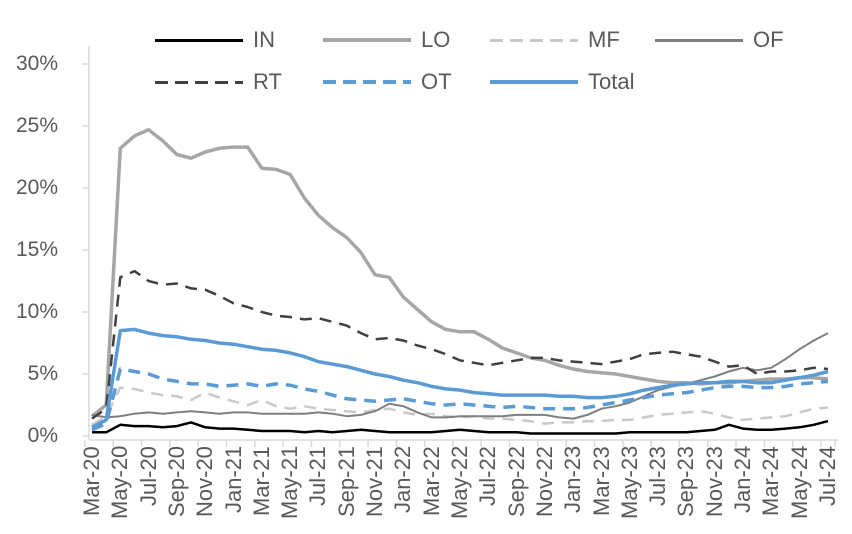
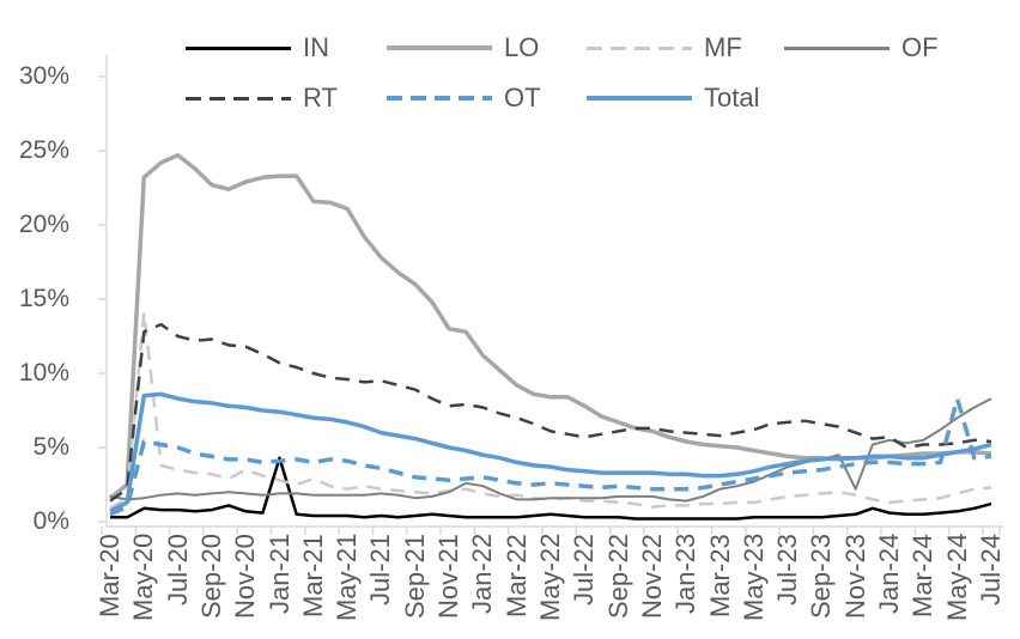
MF/May-20: 3.9% -> 14.1%
IN/Jan-21: 0.6% -> 4.3%
OF/Nov-23: 4.8% -> 2.2%
OT/May-24: 4.2% -> 8.3%
